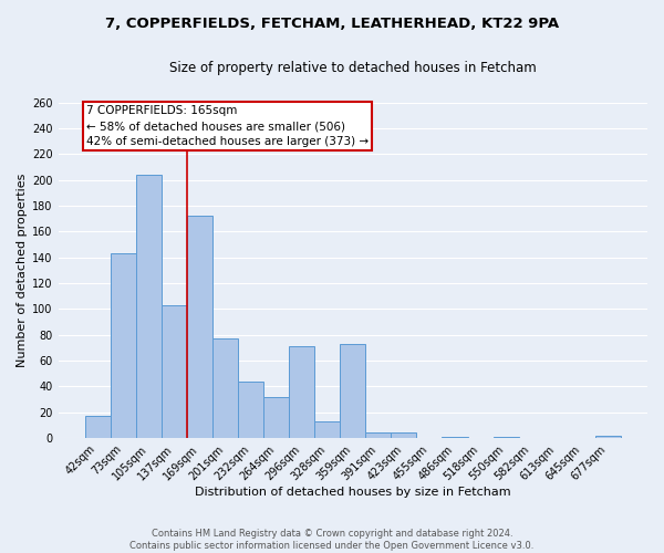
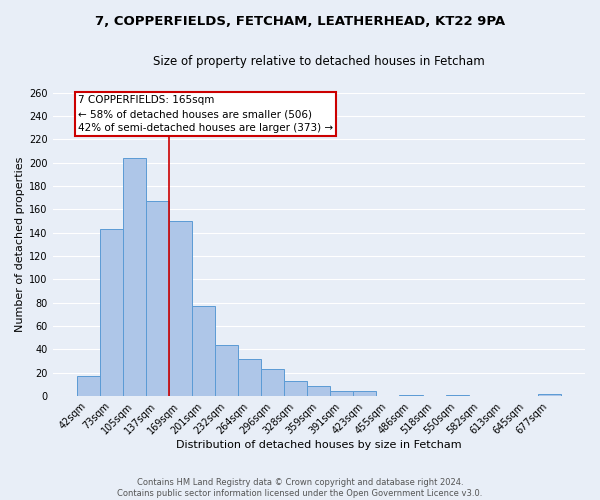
137sqm: 103 -> 167
169sqm: 172 -> 150
296sqm: 71 -> 23
359sqm: 73 -> 9
